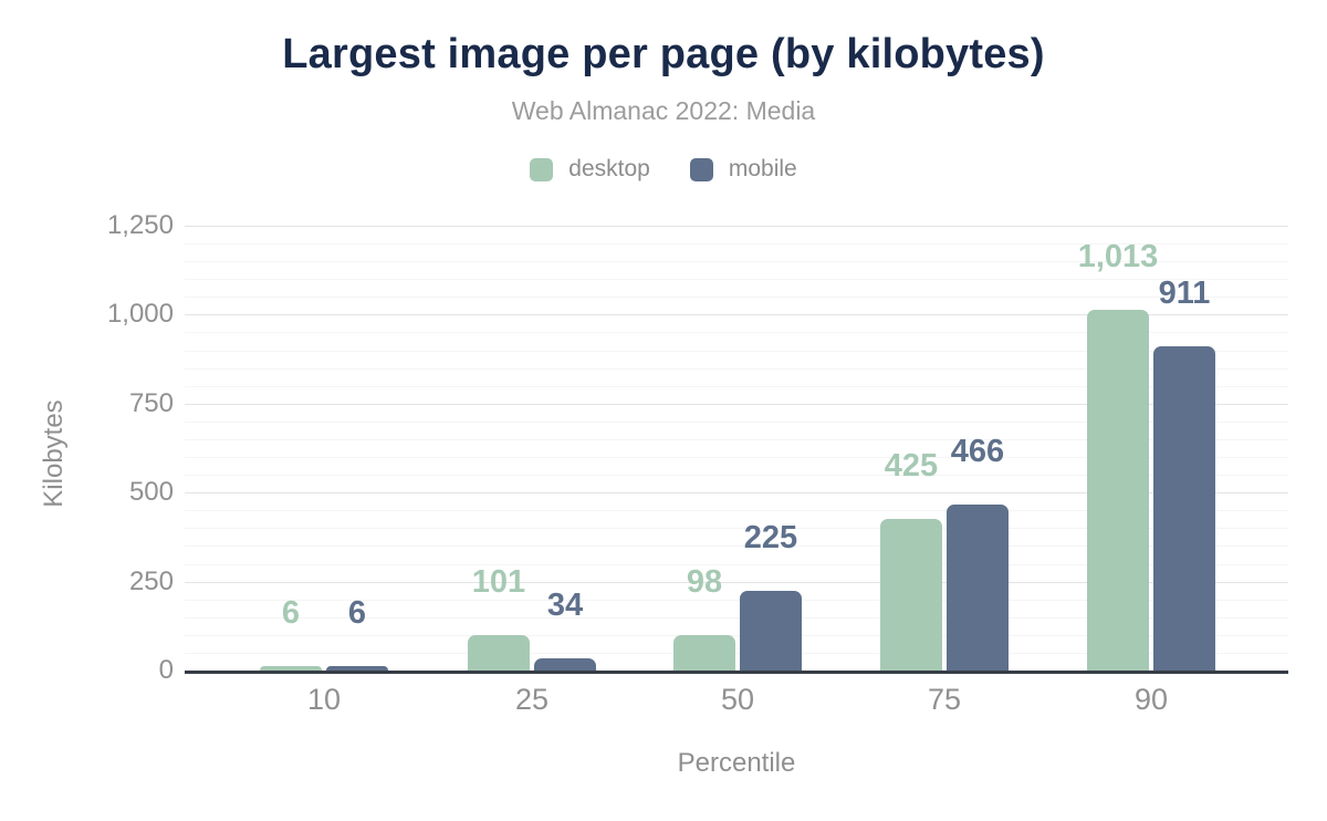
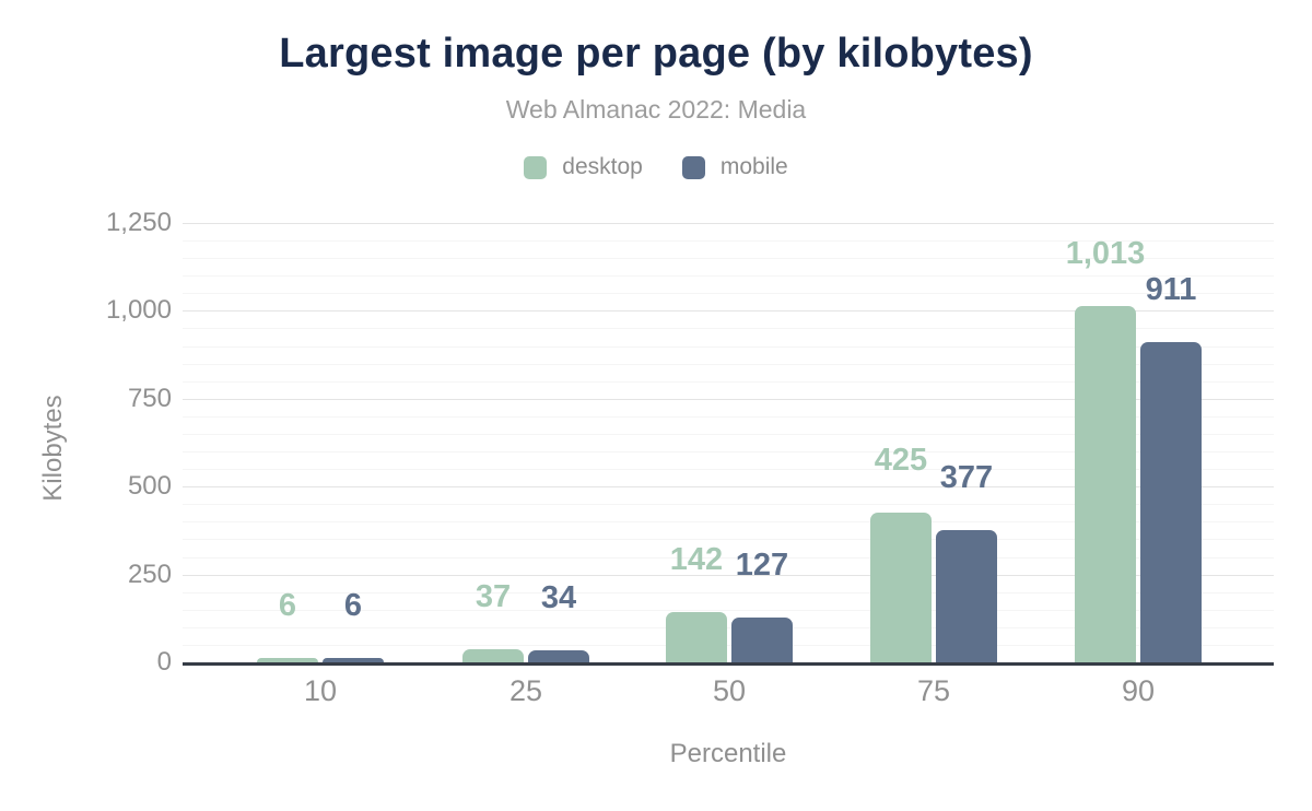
desktop/25: 101 -> 37
desktop/50: 98 -> 142
mobile/50: 225 -> 127
mobile/75: 466 -> 377
